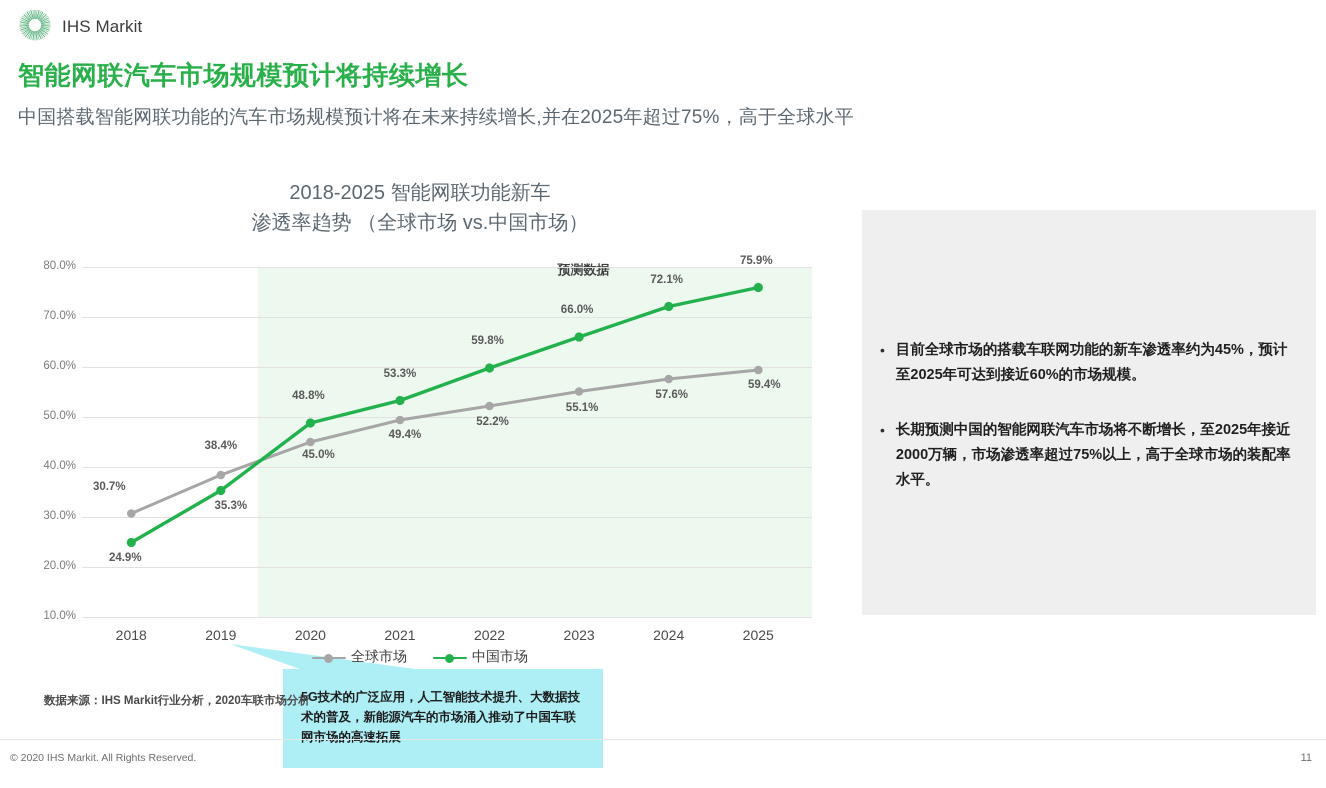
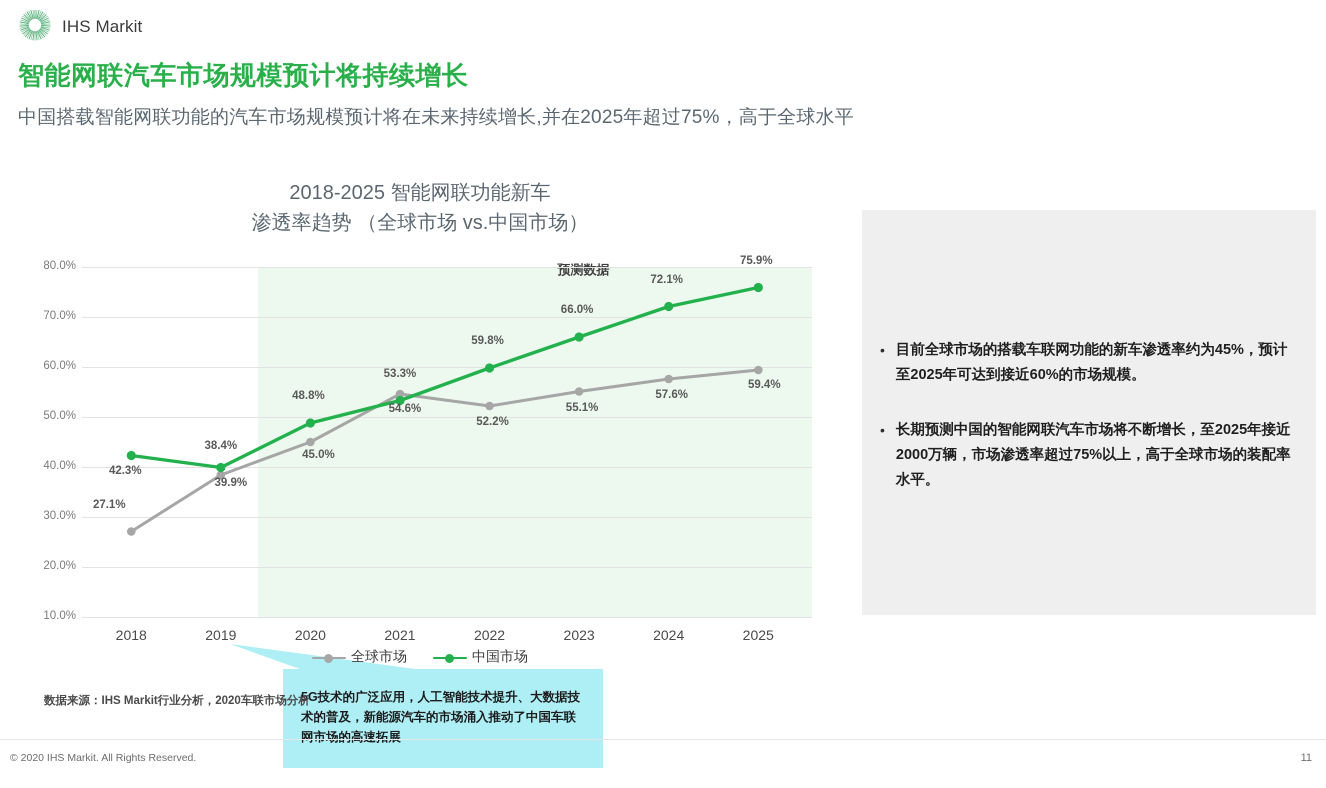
全球市场/2018: 30.7% -> 27.1%
中国市场/2018: 24.9% -> 42.3%
中国市场/2019: 35.3% -> 39.9%
全球市场/2021: 49.4% -> 54.6%
